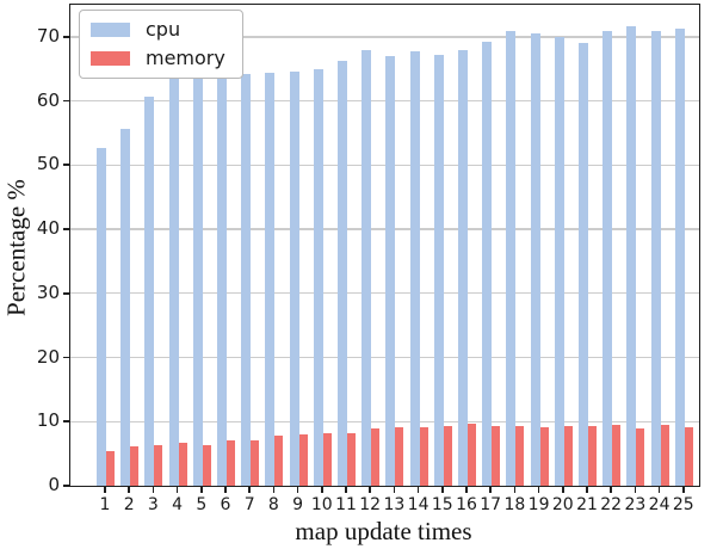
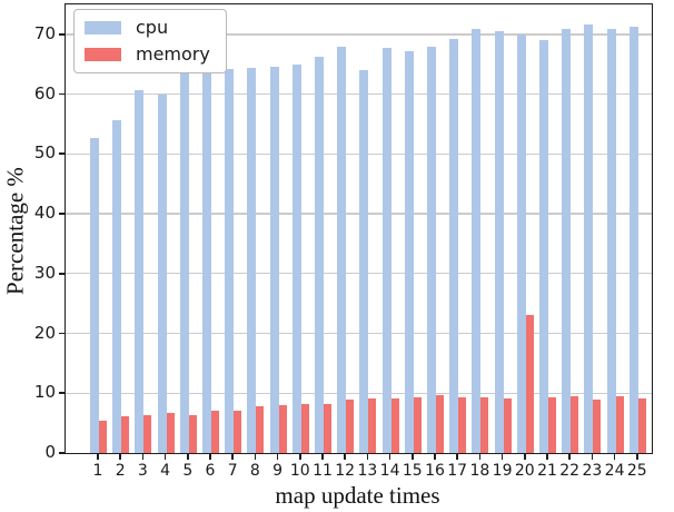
cpu/4: 63 -> 60
cpu/13: 67 -> 64
memory/20: 9 -> 23
